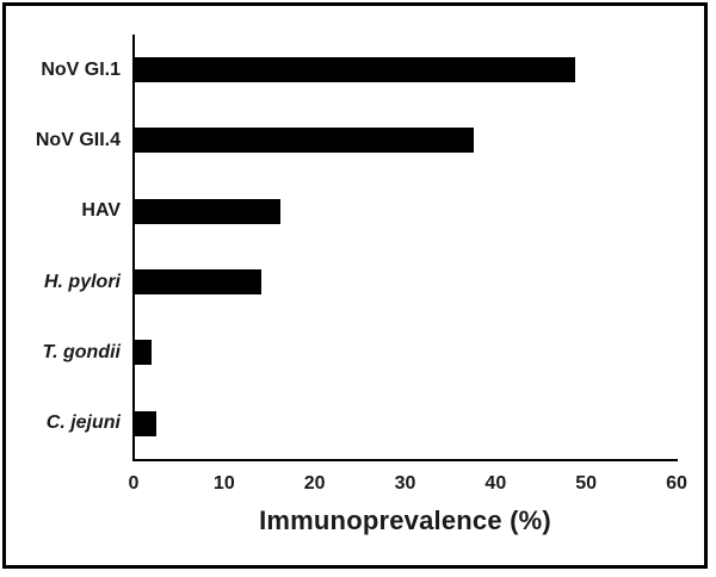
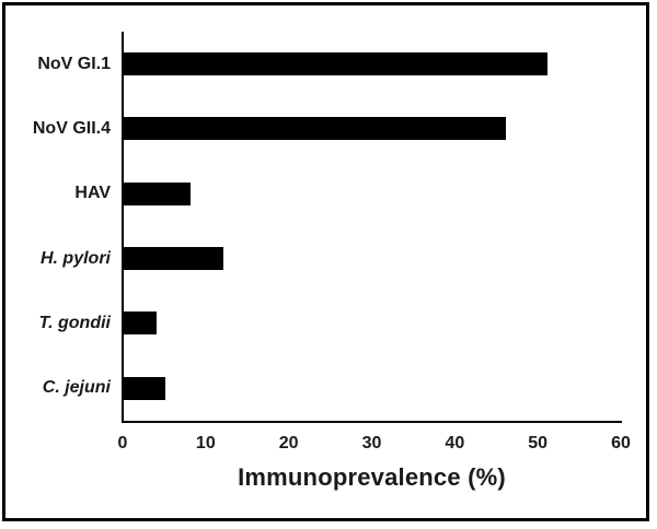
NoV GI.1: 49 -> 51
NoV GII.4: 38 -> 46
HAV: 16 -> 8
H. pylori: 14 -> 12
T. gondii: 2 -> 4
C. jejuni: 2 -> 5
